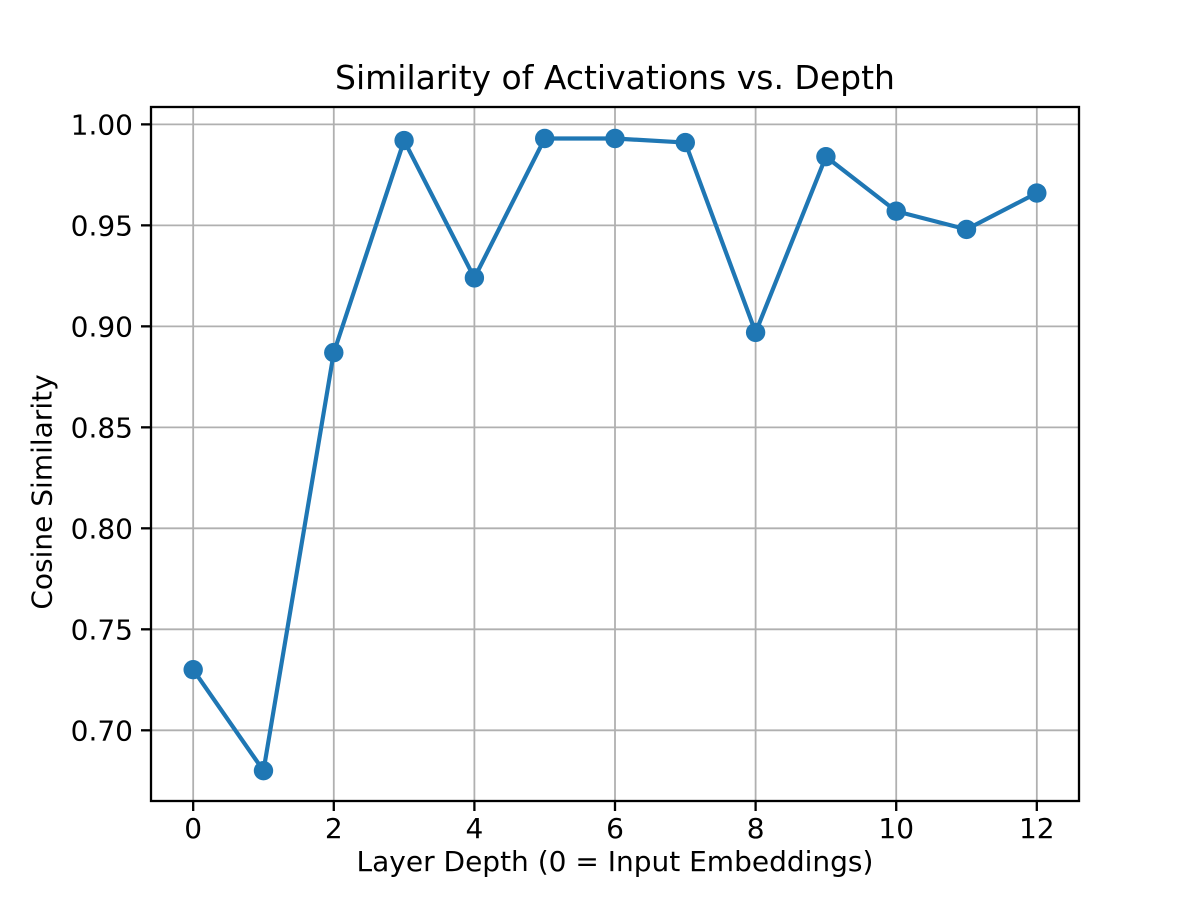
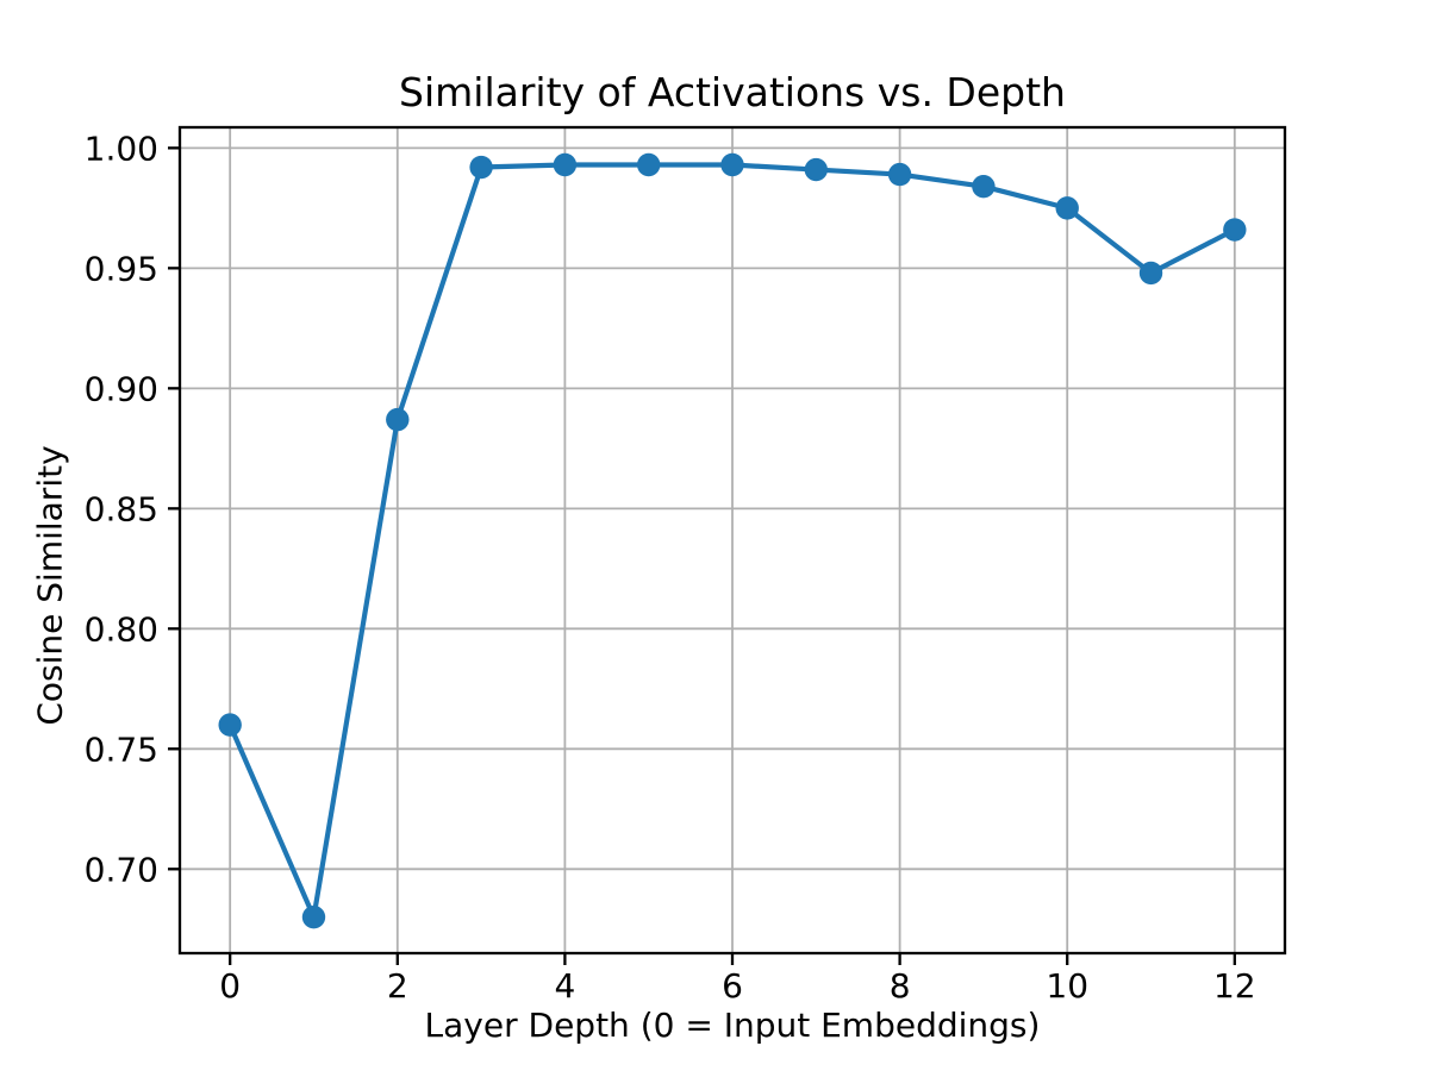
0: 0.730 -> 0.760
4: 0.924 -> 0.993
8: 0.897 -> 0.989
10: 0.957 -> 0.975
